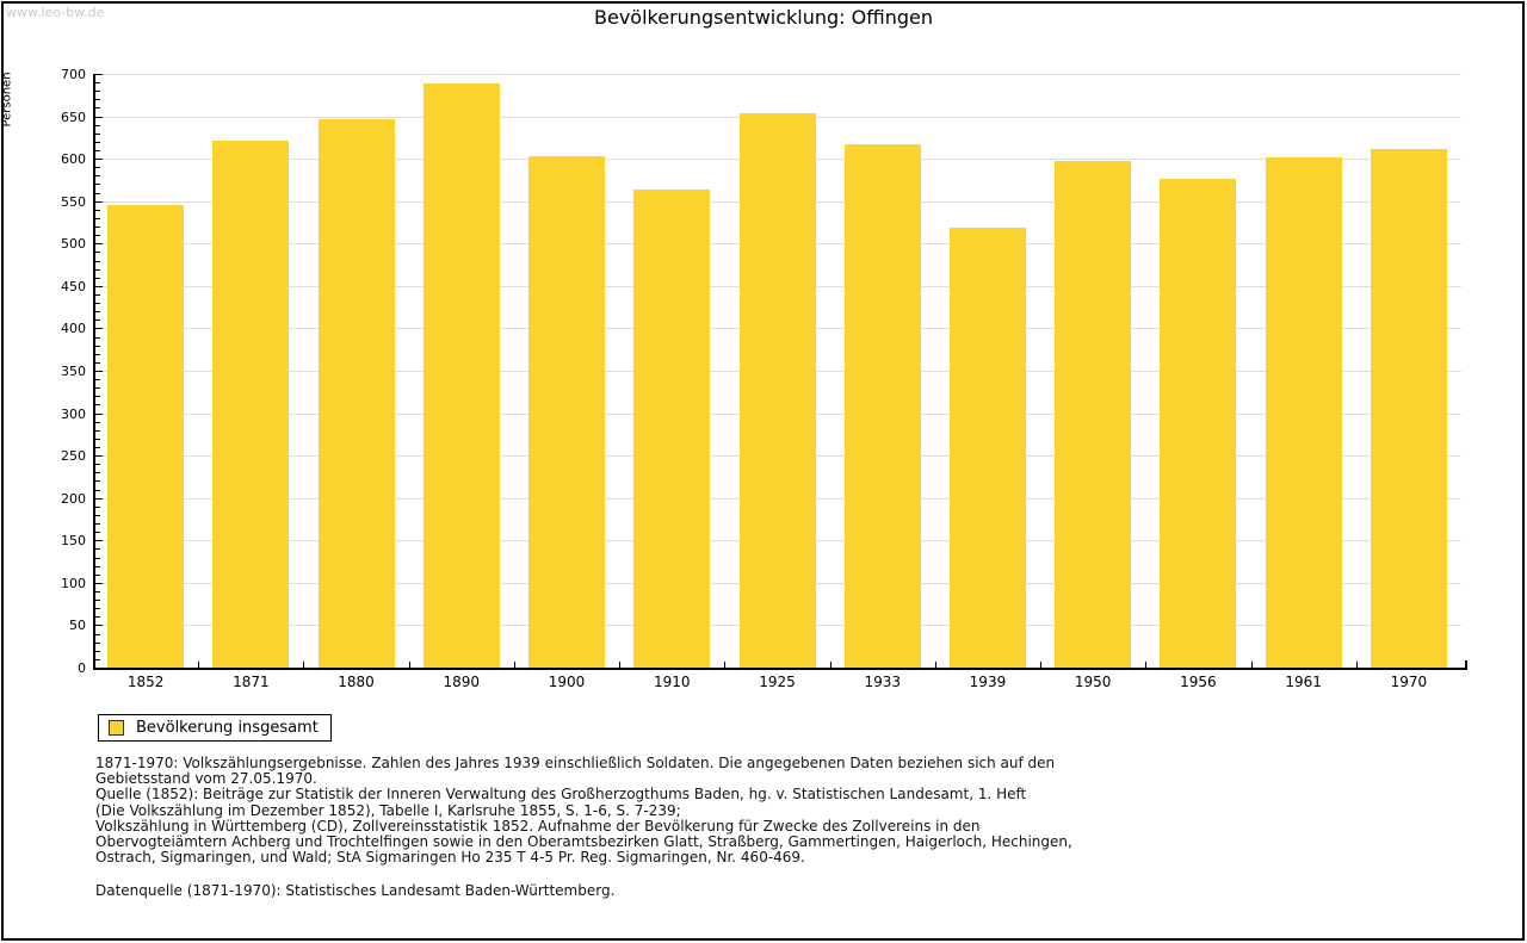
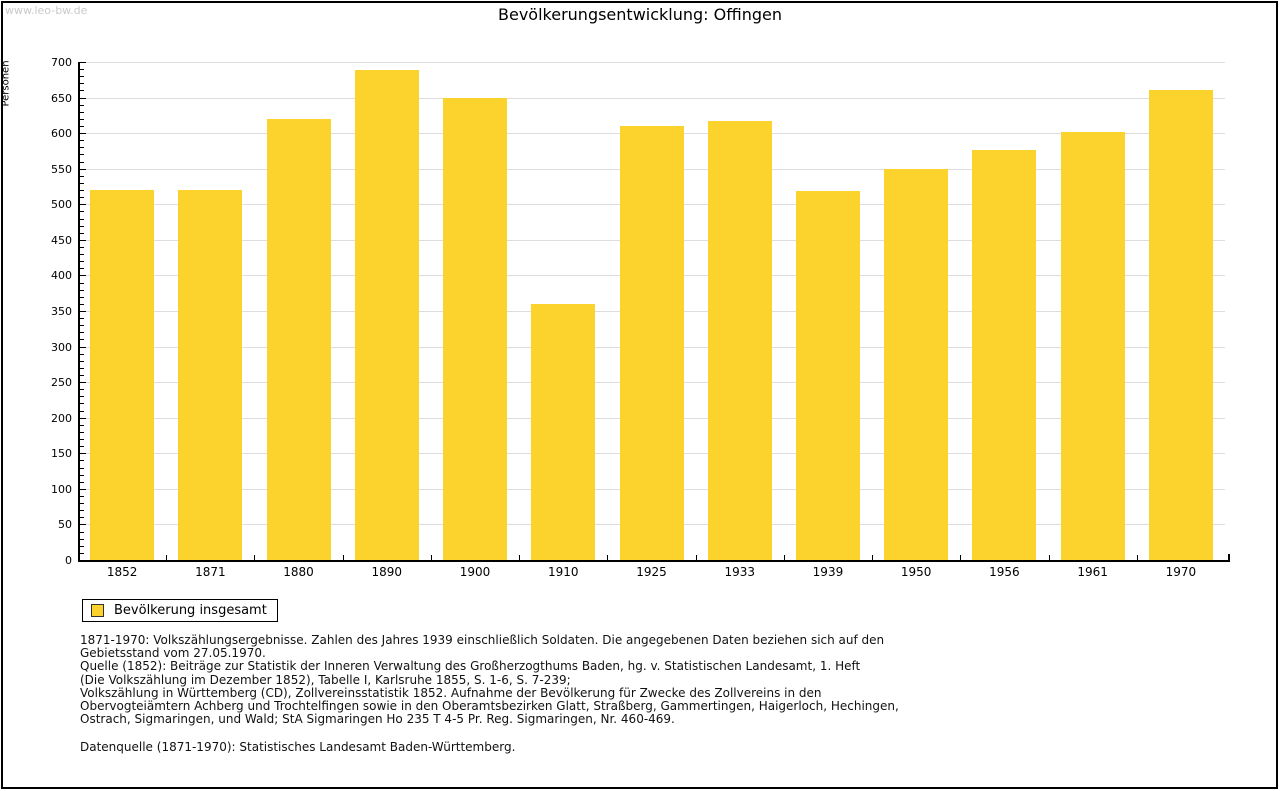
1852: 540 -> 520
1871: 620 -> 520
1880: 650 -> 620
1900: 600 -> 650
1910: 560 -> 360
1925: 650 -> 610
1950: 600 -> 550
1970: 610 -> 660
